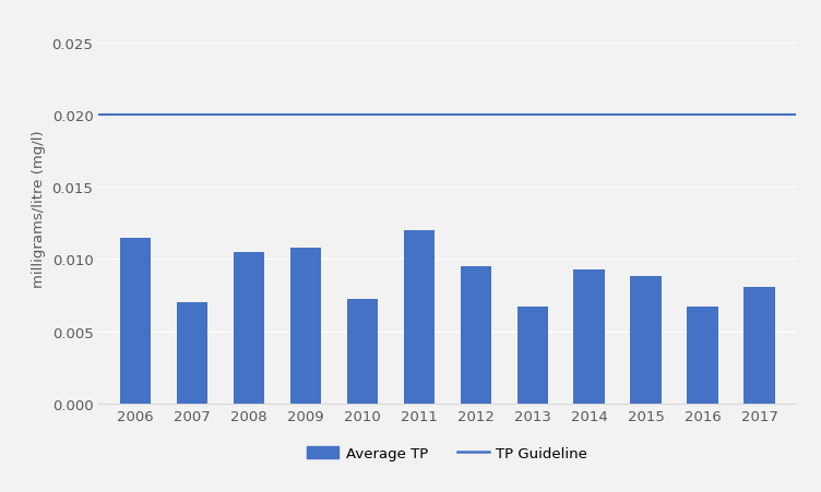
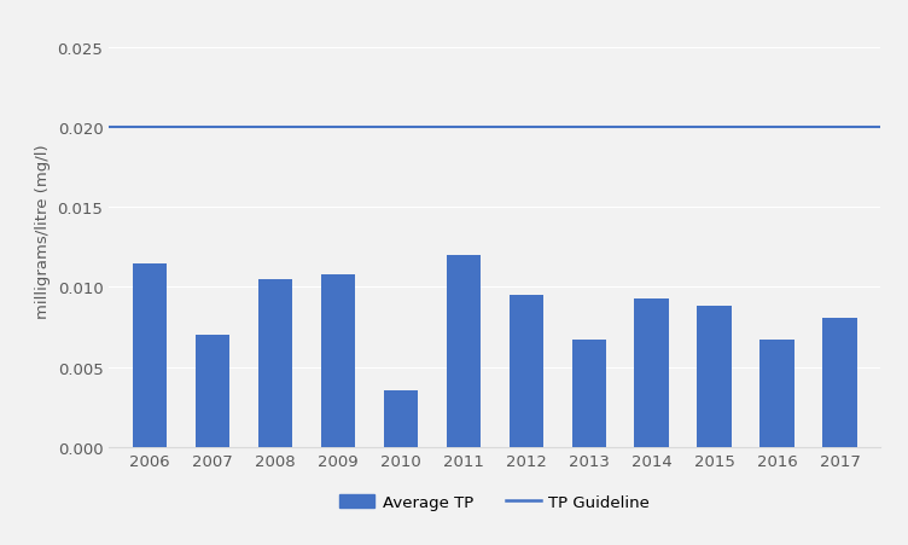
2010: 0.0072 -> 0.0035
